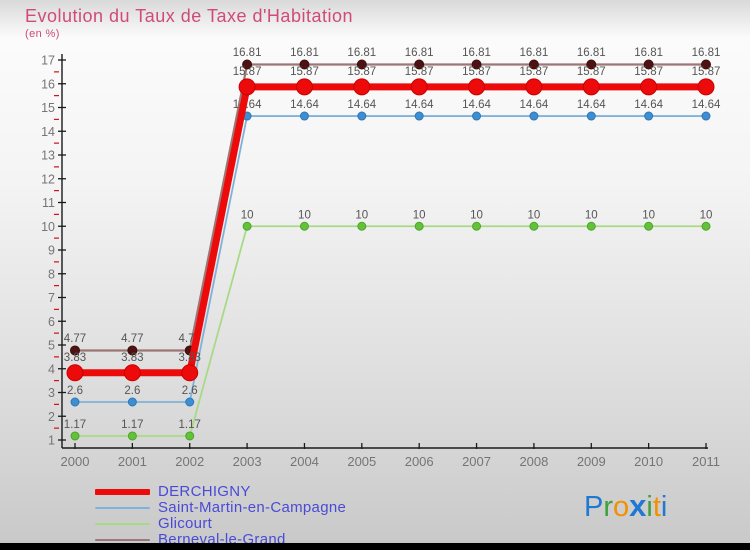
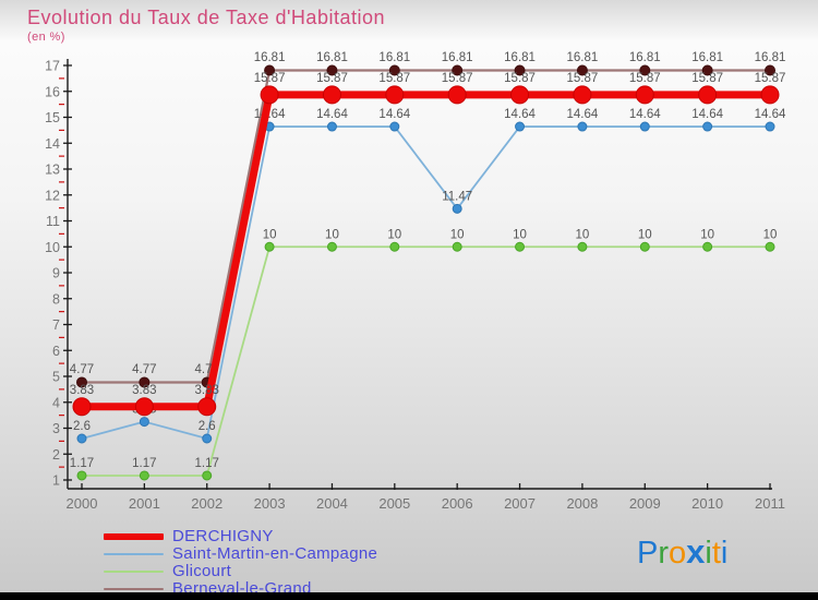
Saint-Martin-en-Campagne/2001: 2.6 -> 3.25
Saint-Martin-en-Campagne/2006: 14.64 -> 11.47
